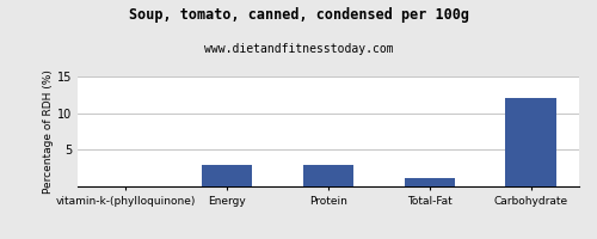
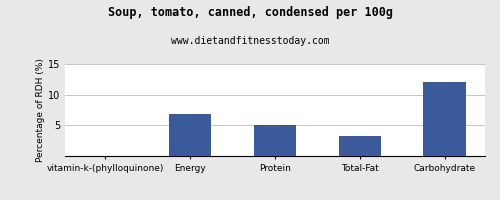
Energy: 3.0 -> 6.8
Protein: 3.0 -> 5.0
Total-Fat: 1.2 -> 3.2
